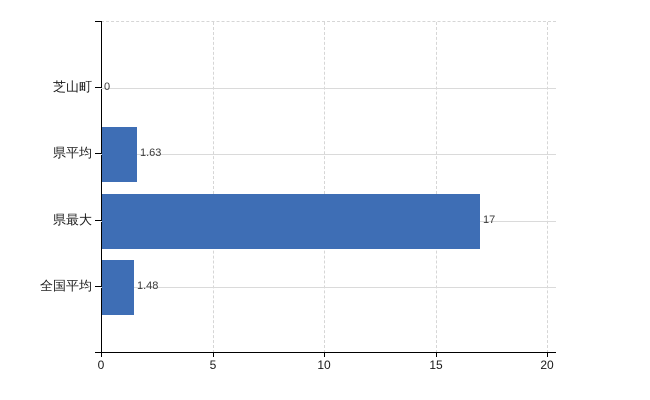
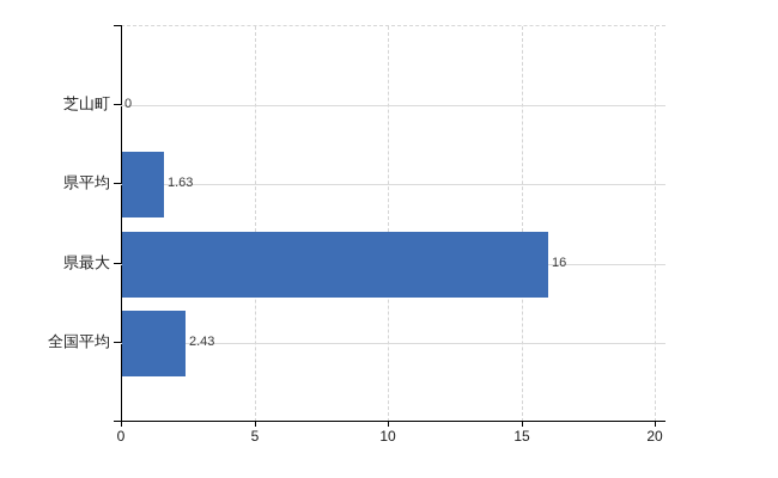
県最大: 17 -> 16
全国平均: 1.48 -> 2.43
